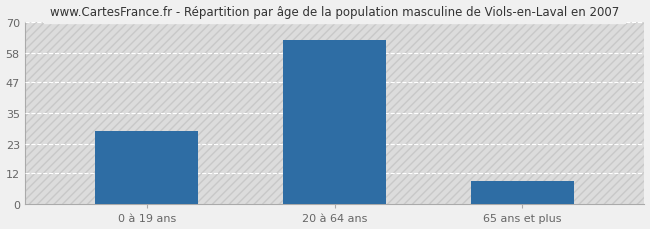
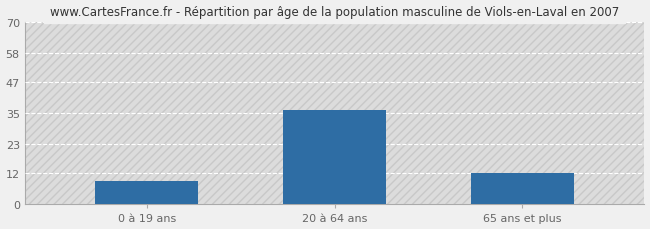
0 à 19 ans: 28 -> 9
20 à 64 ans: 63 -> 36
65 ans et plus: 9 -> 12
